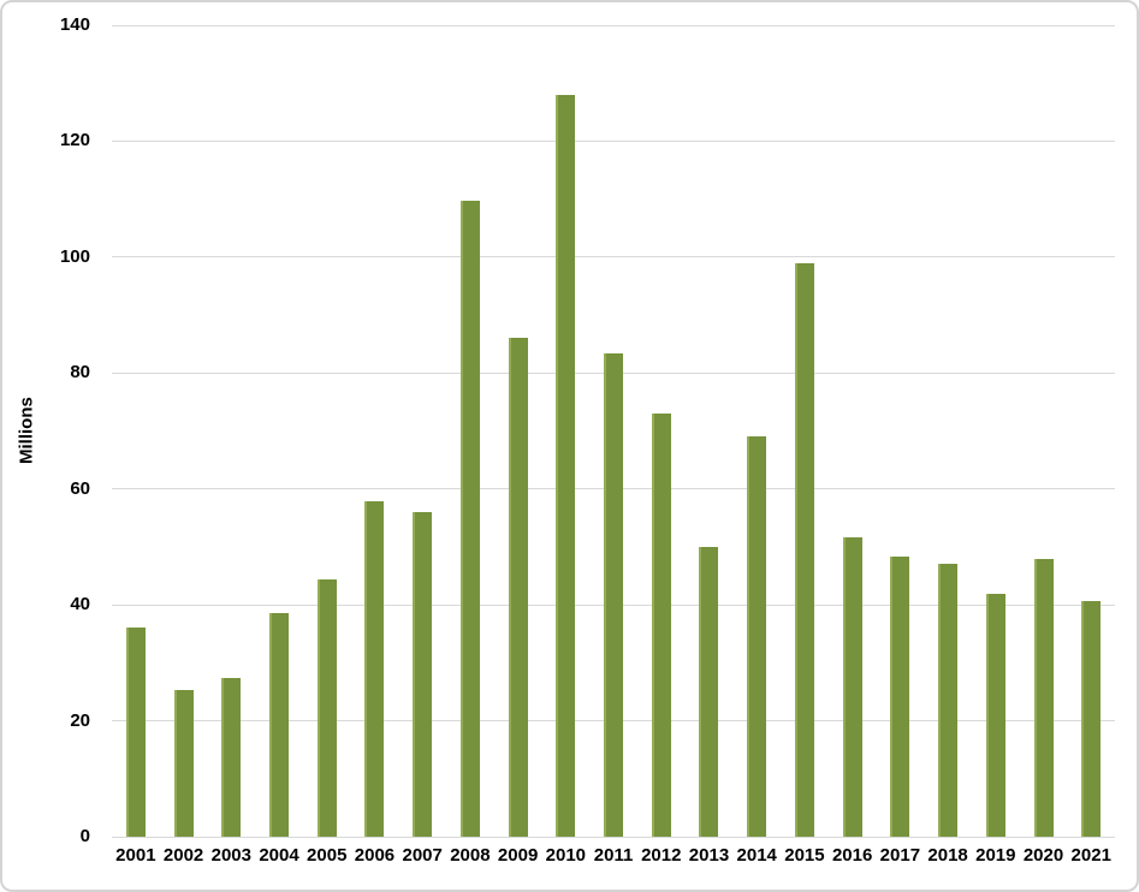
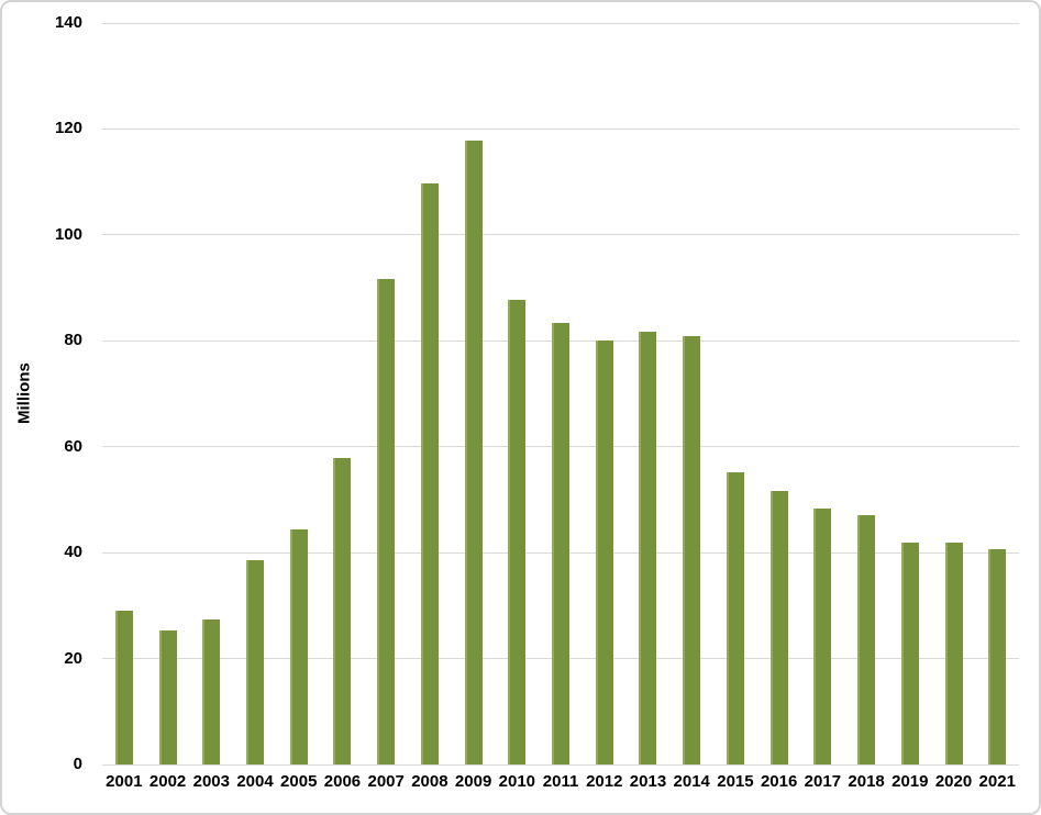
2001: 36 -> 29
2007: 56 -> 92
2009: 86 -> 118
2010: 128 -> 88
2012: 73 -> 80
2013: 50 -> 82
2014: 69 -> 81
2015: 99 -> 55
2020: 48 -> 42
